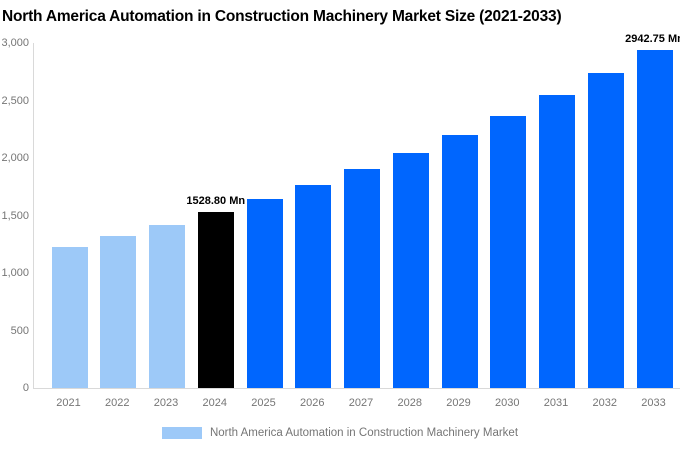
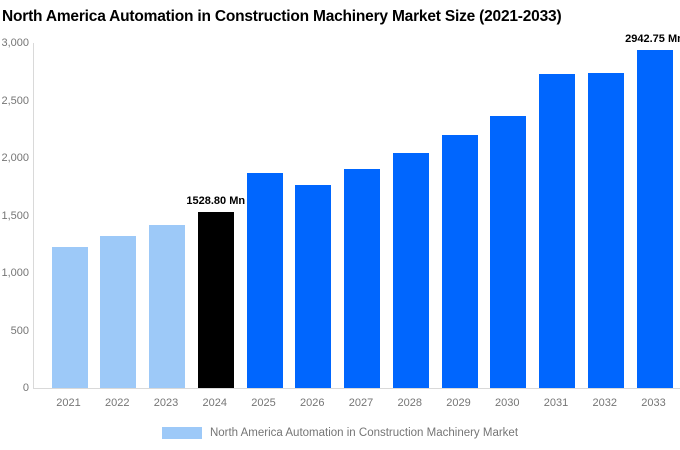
2025: 1640 -> 1870
2031: 2540 -> 2730
